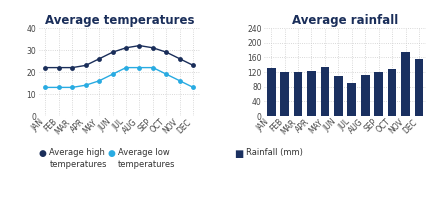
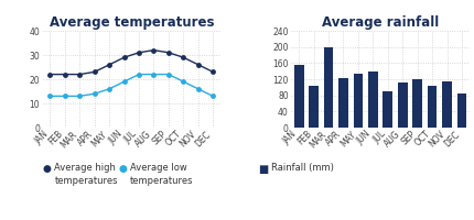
Average rainfall/JAN: 130 -> 155
Average rainfall/FEB: 120 -> 105
Average rainfall/MAR: 120 -> 200
Average rainfall/JUN: 110 -> 140
Average rainfall/OCT: 128 -> 105
Average rainfall/NOV: 175 -> 115
Average rainfall/DEC: 155 -> 85
